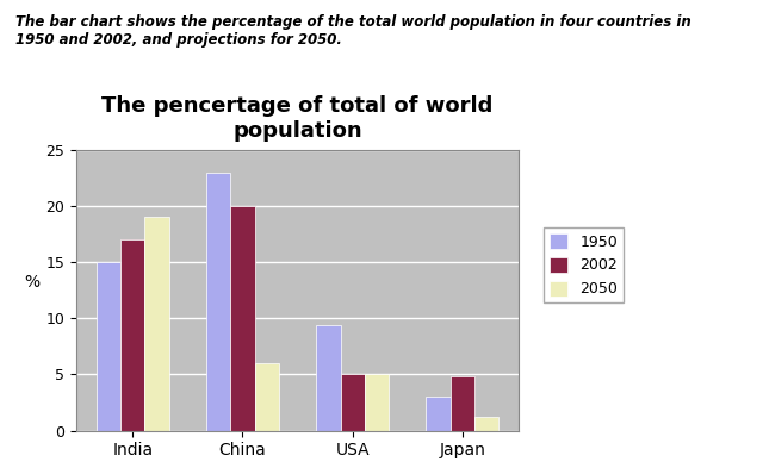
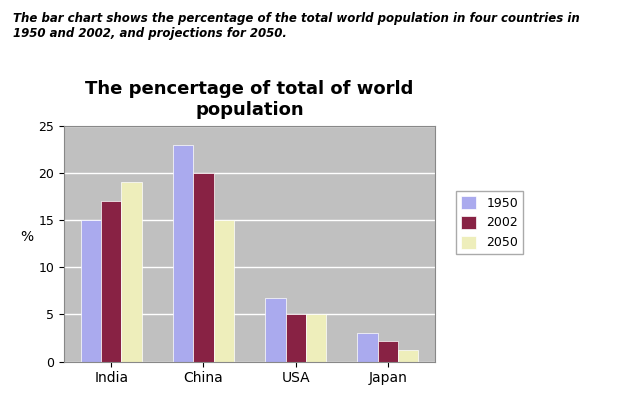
2050/China: 6.0 -> 15.0
1950/USA: 9.4 -> 6.7
2002/Japan: 4.8 -> 2.2
